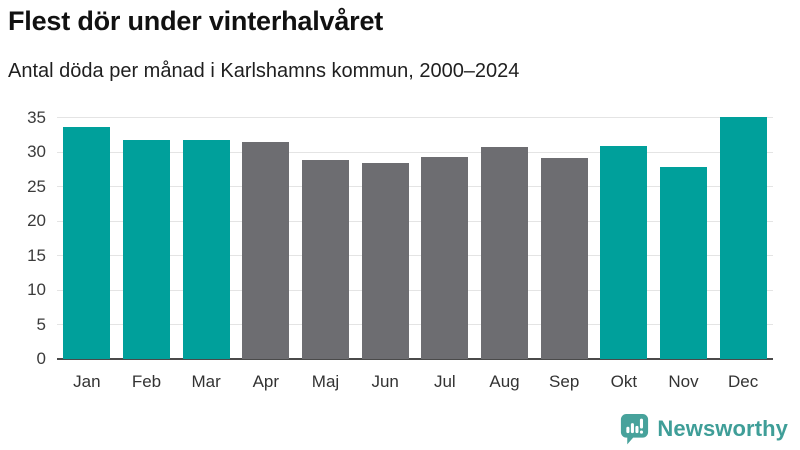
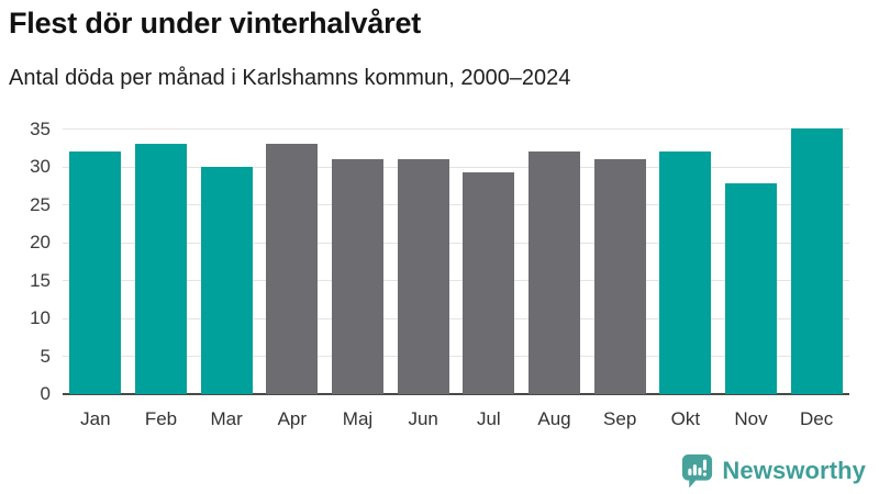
Jan: 34 -> 32
Feb: 32 -> 33
Mar: 32 -> 30
Apr: 32 -> 33
Maj: 29 -> 31
Jun: 28 -> 31
Aug: 31 -> 32
Sep: 29 -> 31
Okt: 31 -> 32
